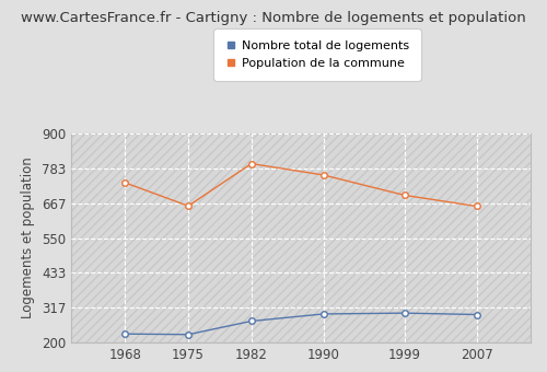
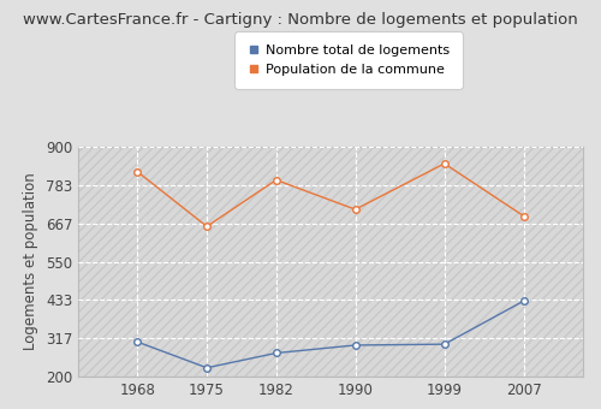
Nombre total de logements/1968: 228 -> 305
Population de la commune/1968: 736 -> 825
Population de la commune/1990: 762 -> 710
Population de la commune/1999: 694 -> 850
Nombre total de logements/2007: 293 -> 430
Population de la commune/2007: 657 -> 690
